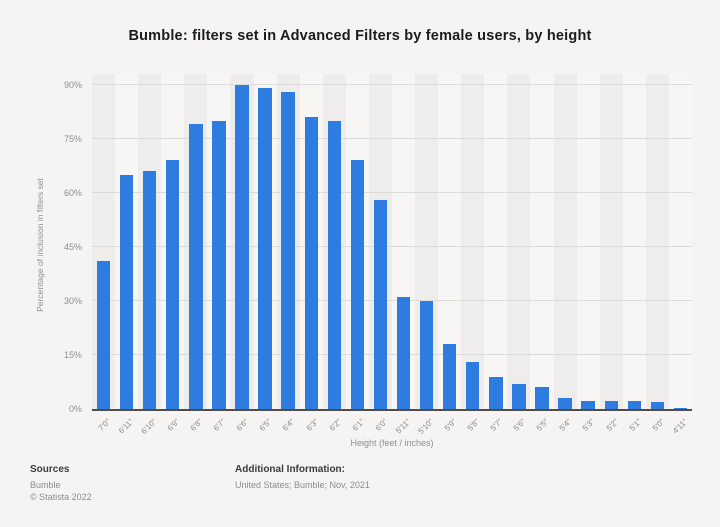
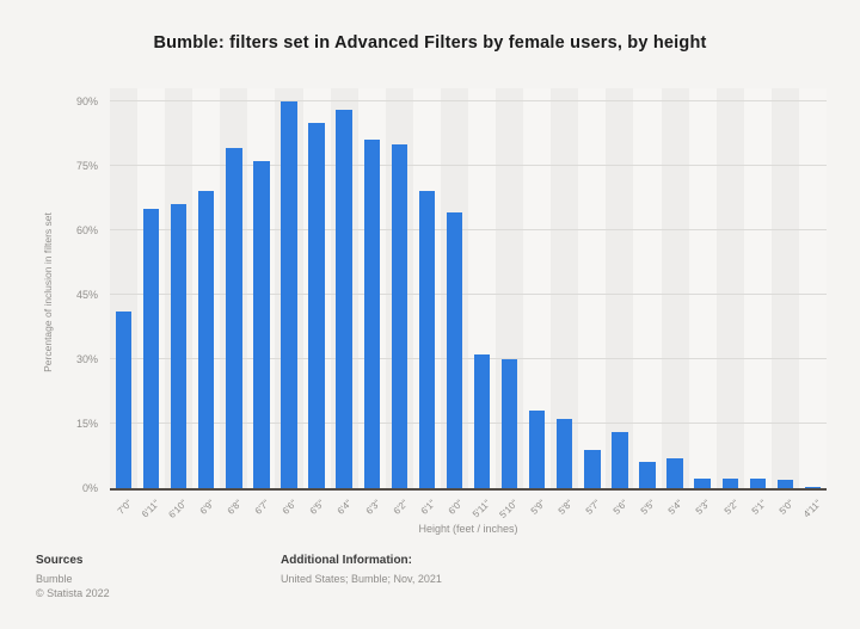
6'7": 80% -> 76%
6'5": 89% -> 85%
6'0": 58% -> 64%
5'8": 13% -> 16%
5'6": 7% -> 13%
5'4": 3% -> 7%
